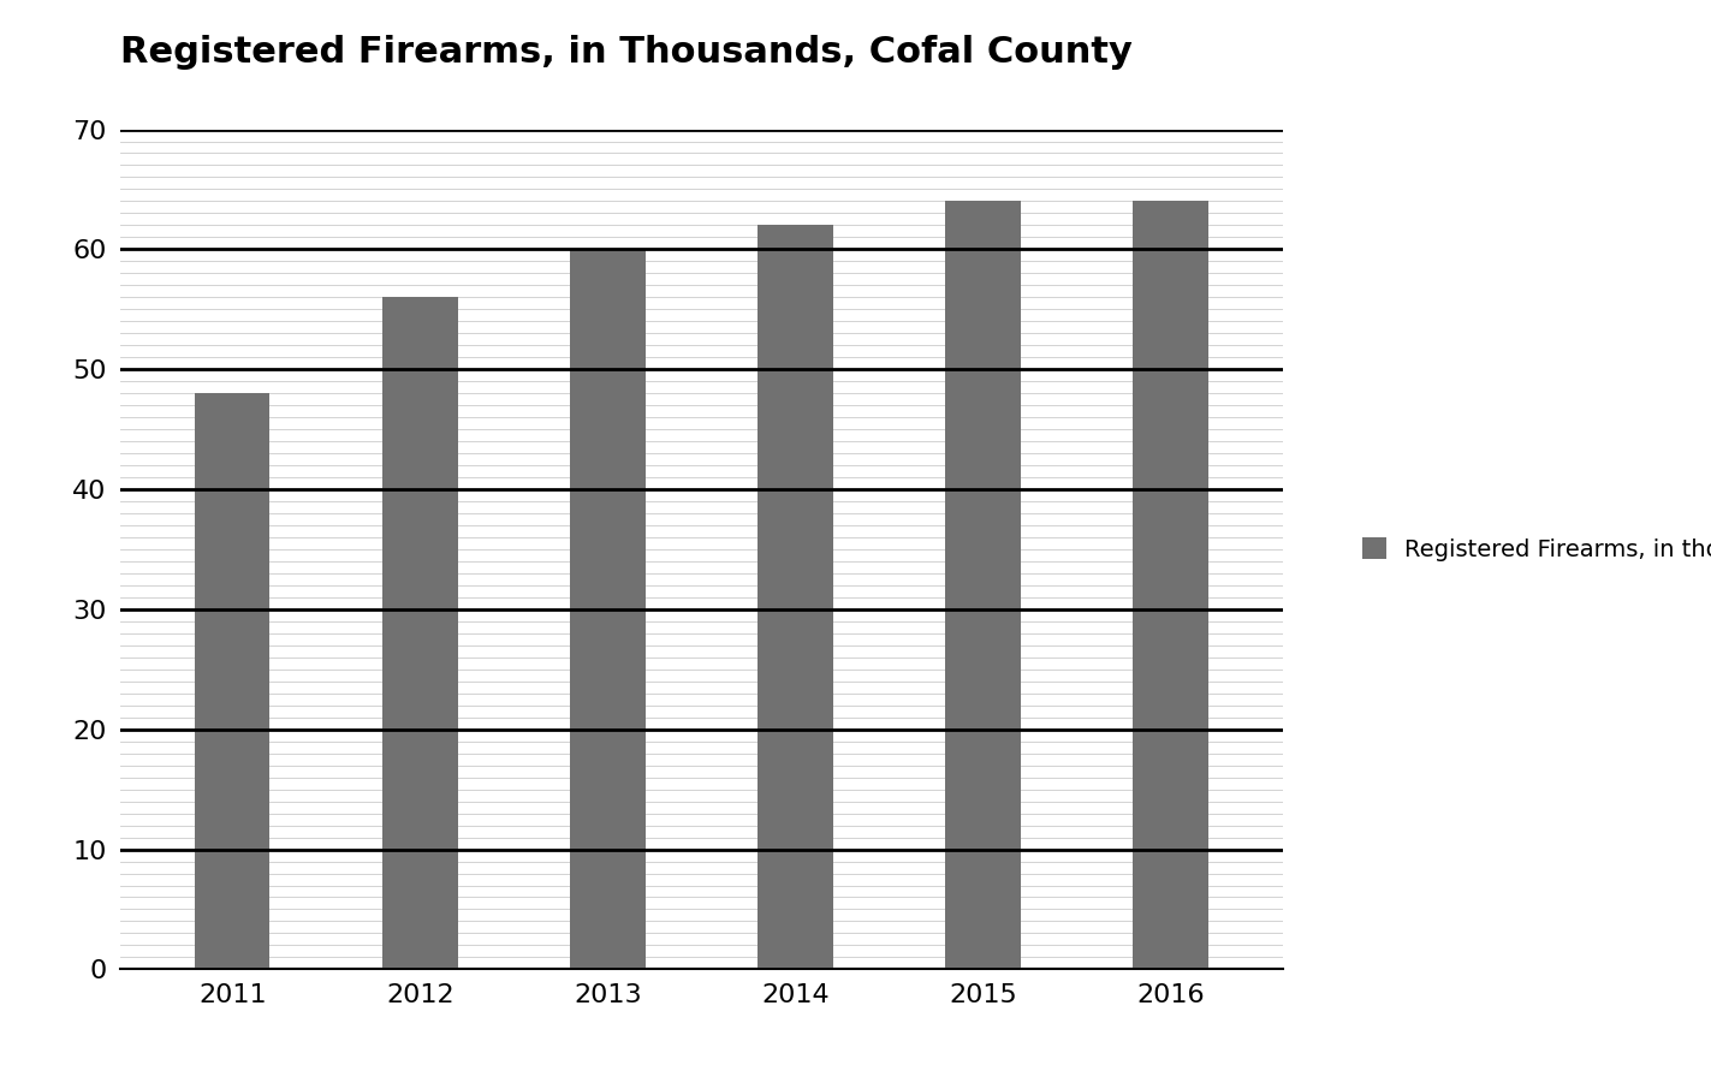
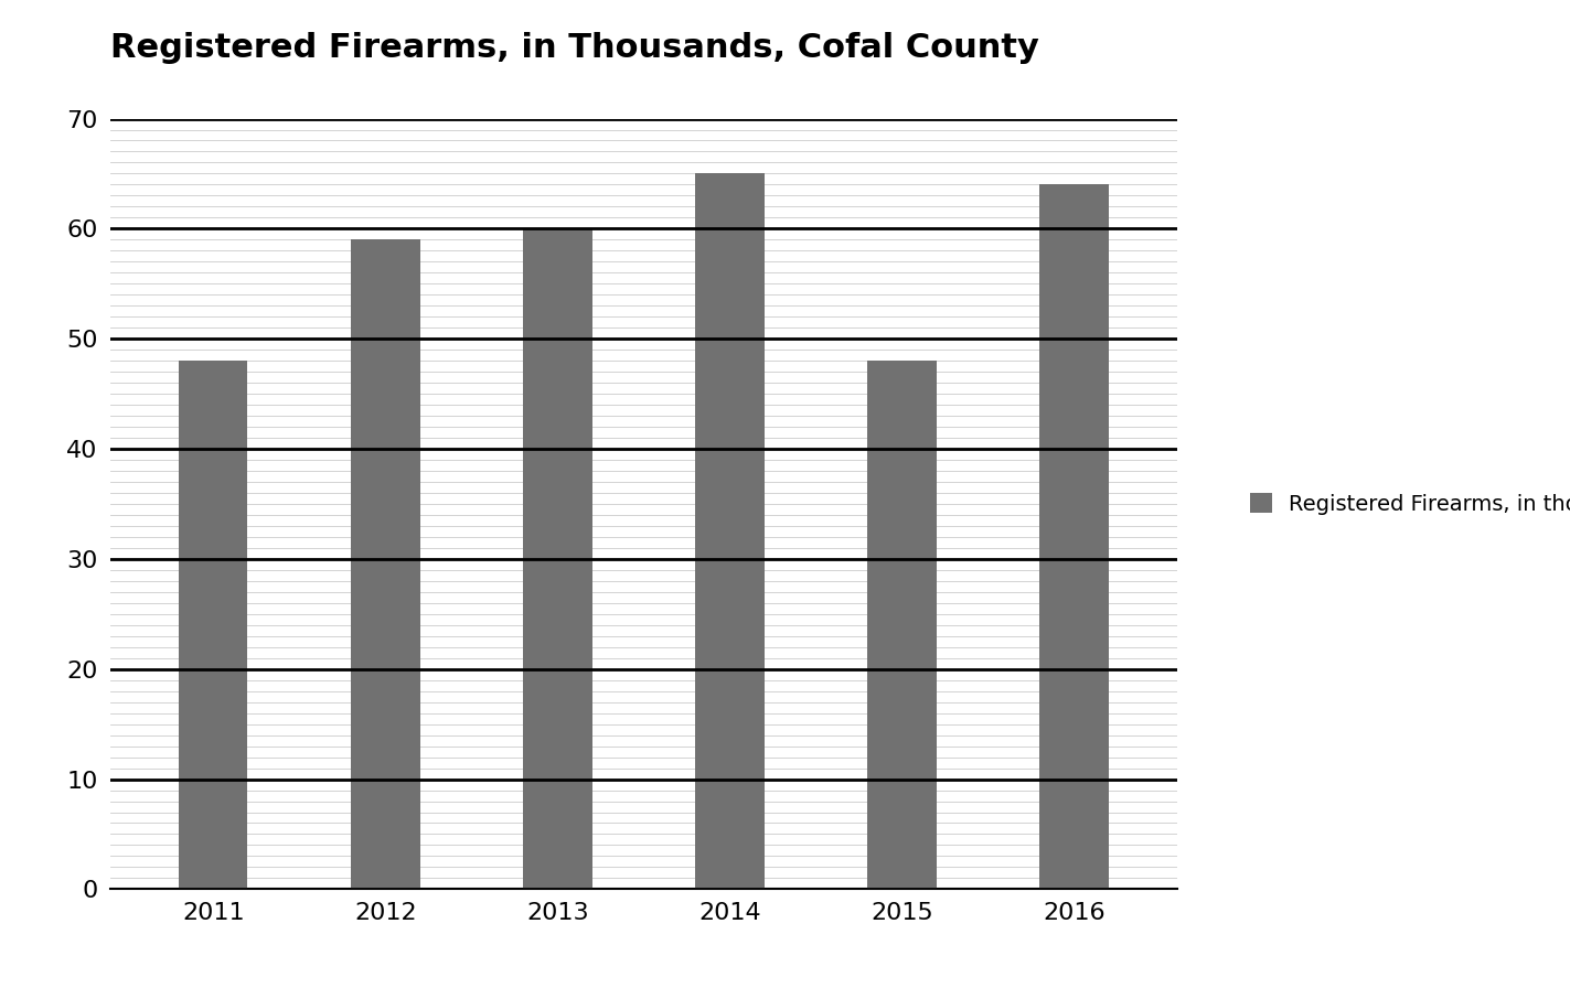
2012: 56 -> 59
2014: 62 -> 65
2015: 64 -> 48
